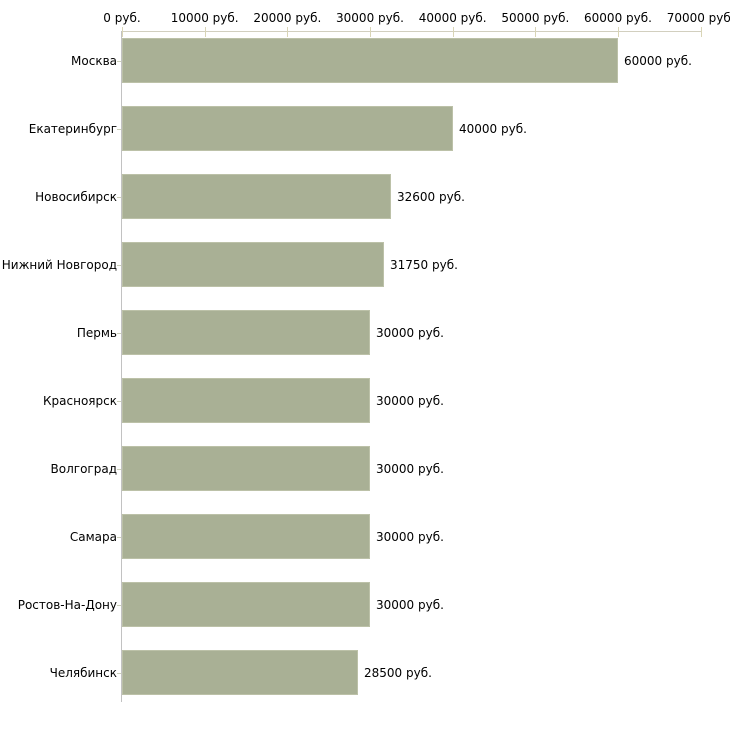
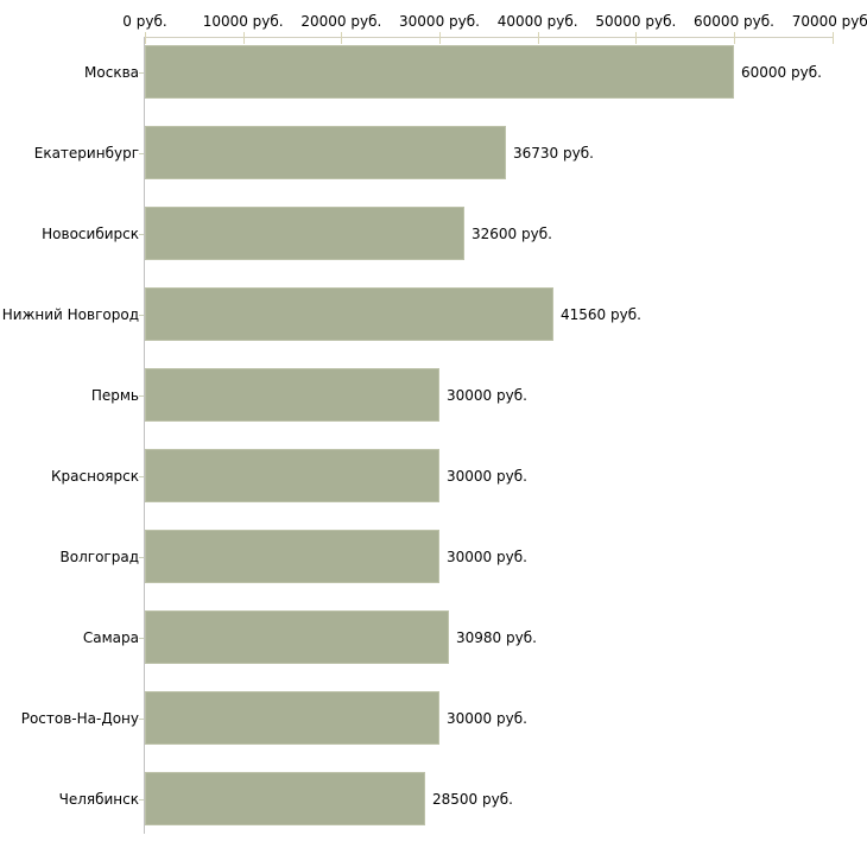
Екатеринбург: 40000 -> 36730
Нижний Новгород: 31750 -> 41560
Самара: 30000 -> 30980
